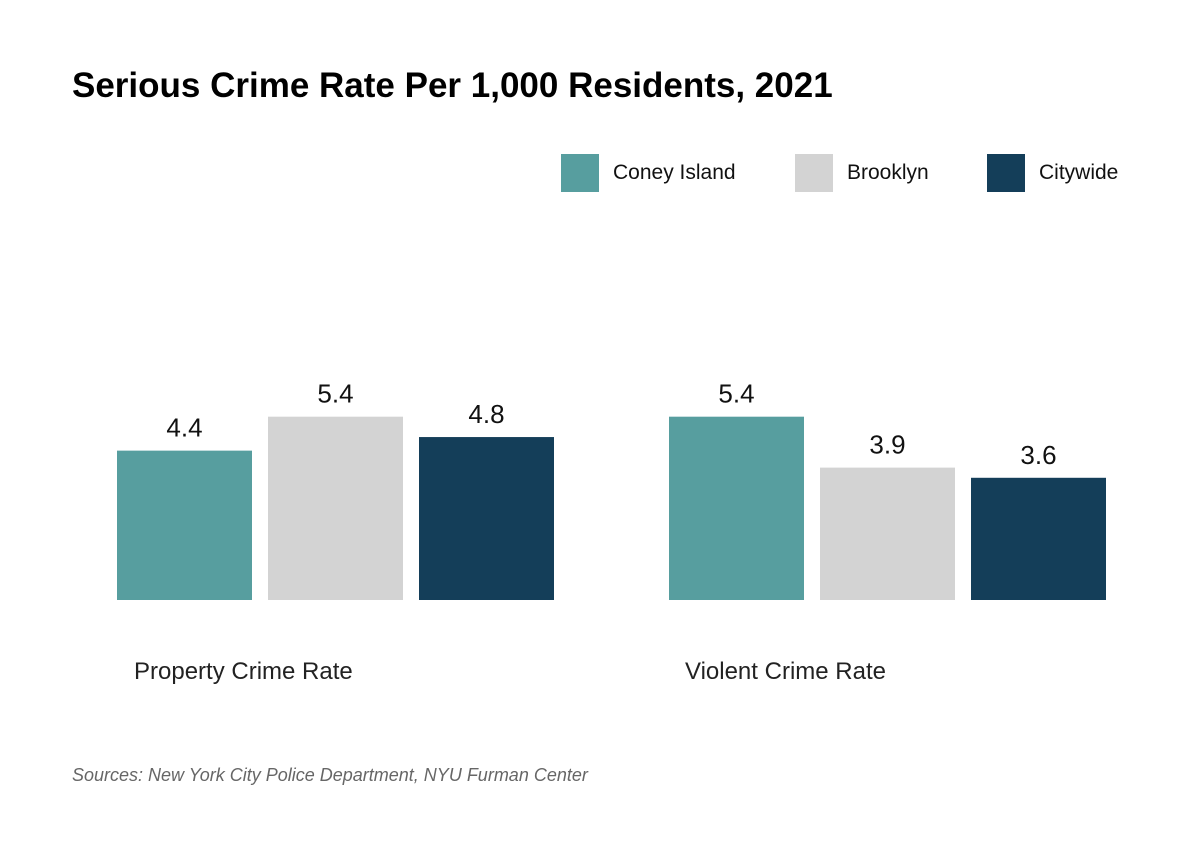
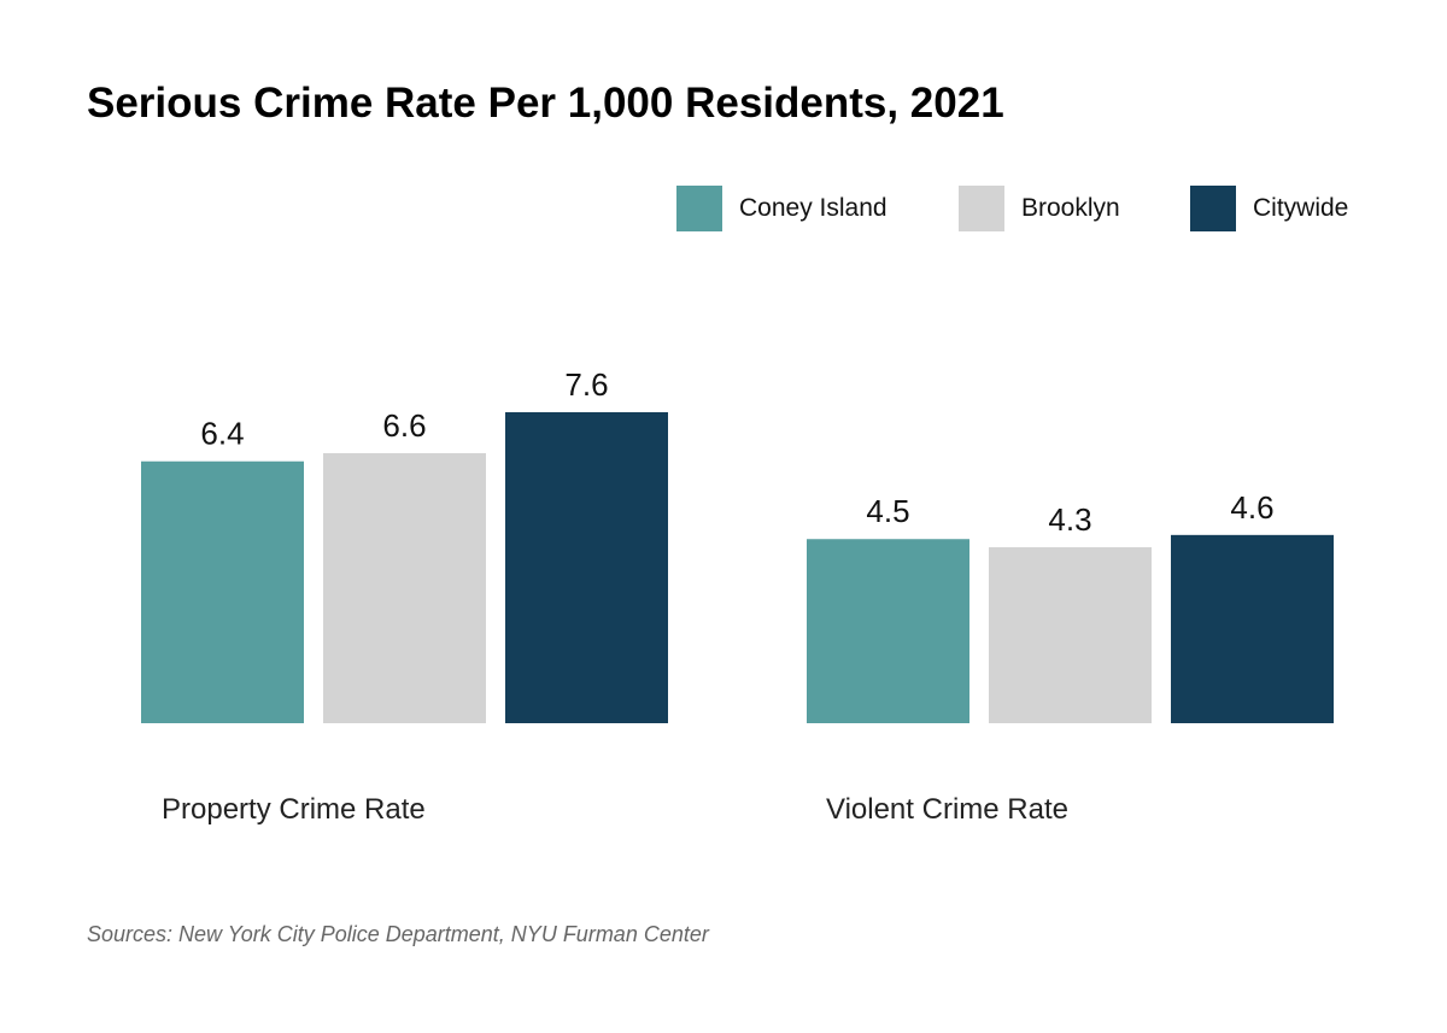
Coney Island/Property Crime Rate: 4.4 -> 6.4
Brooklyn/Property Crime Rate: 5.4 -> 6.6
Citywide/Property Crime Rate: 4.8 -> 7.6
Coney Island/Violent Crime Rate: 5.4 -> 4.5
Brooklyn/Violent Crime Rate: 3.9 -> 4.3
Citywide/Violent Crime Rate: 3.6 -> 4.6
